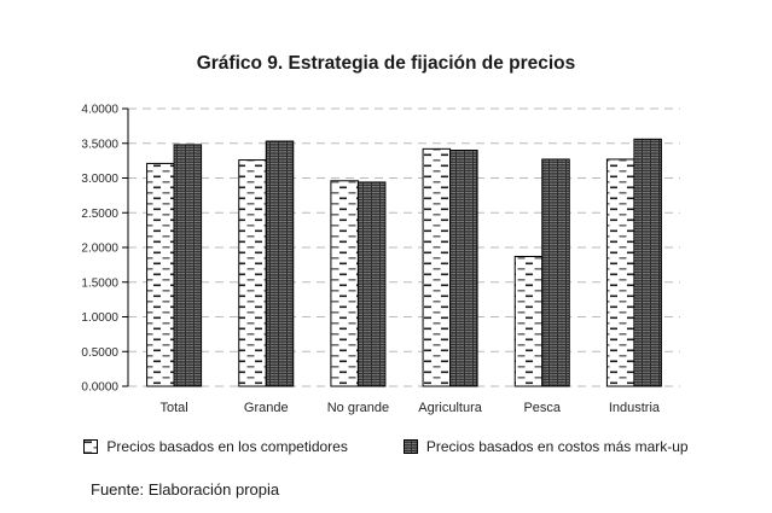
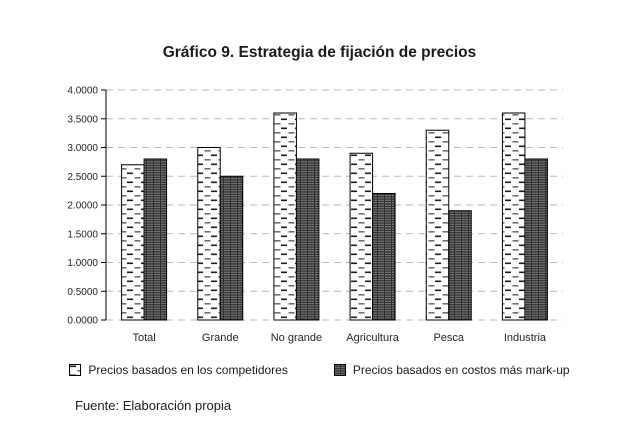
Precios basados en los competidores/Total: 3.2 -> 2.7
Precios basados en costos más mark-up/Total: 3.5 -> 2.8
Precios basados en los competidores/Grande: 3.3 -> 3.0
Precios basados en costos más mark-up/Grande: 3.5 -> 2.5
Precios basados en los competidores/No grande: 3.0 -> 3.6
Precios basados en costos más mark-up/No grande: 2.9 -> 2.8
Precios basados en los competidores/Agricultura: 3.4 -> 2.9
Precios basados en costos más mark-up/Agricultura: 3.4 -> 2.2
Precios basados en los competidores/Pesca: 1.9 -> 3.3
Precios basados en costos más mark-up/Pesca: 3.3 -> 1.9
Precios basados en los competidores/Industria: 3.3 -> 3.6
Precios basados en costos más mark-up/Industria: 3.6 -> 2.8
